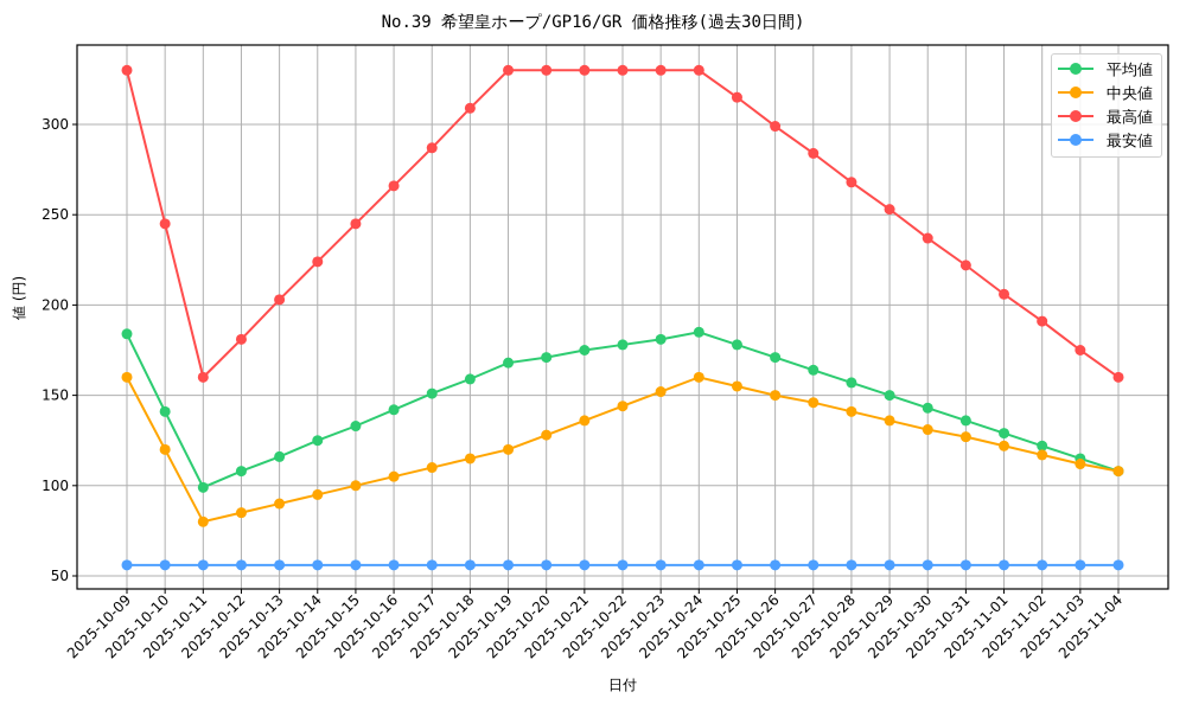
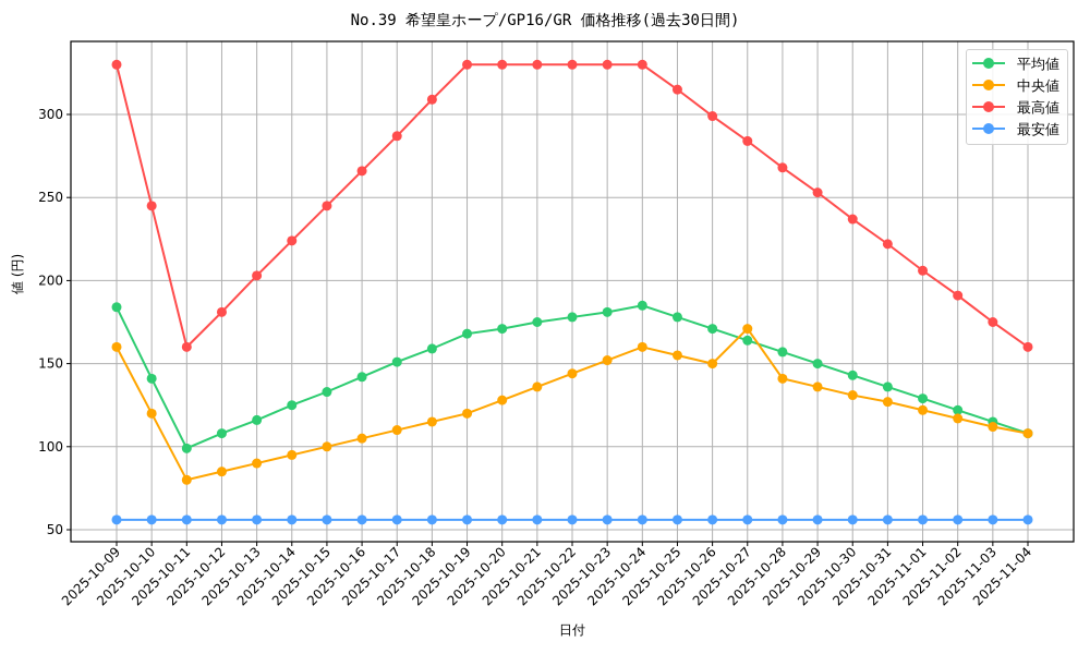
中央値/2025-10-27: 146 -> 171
